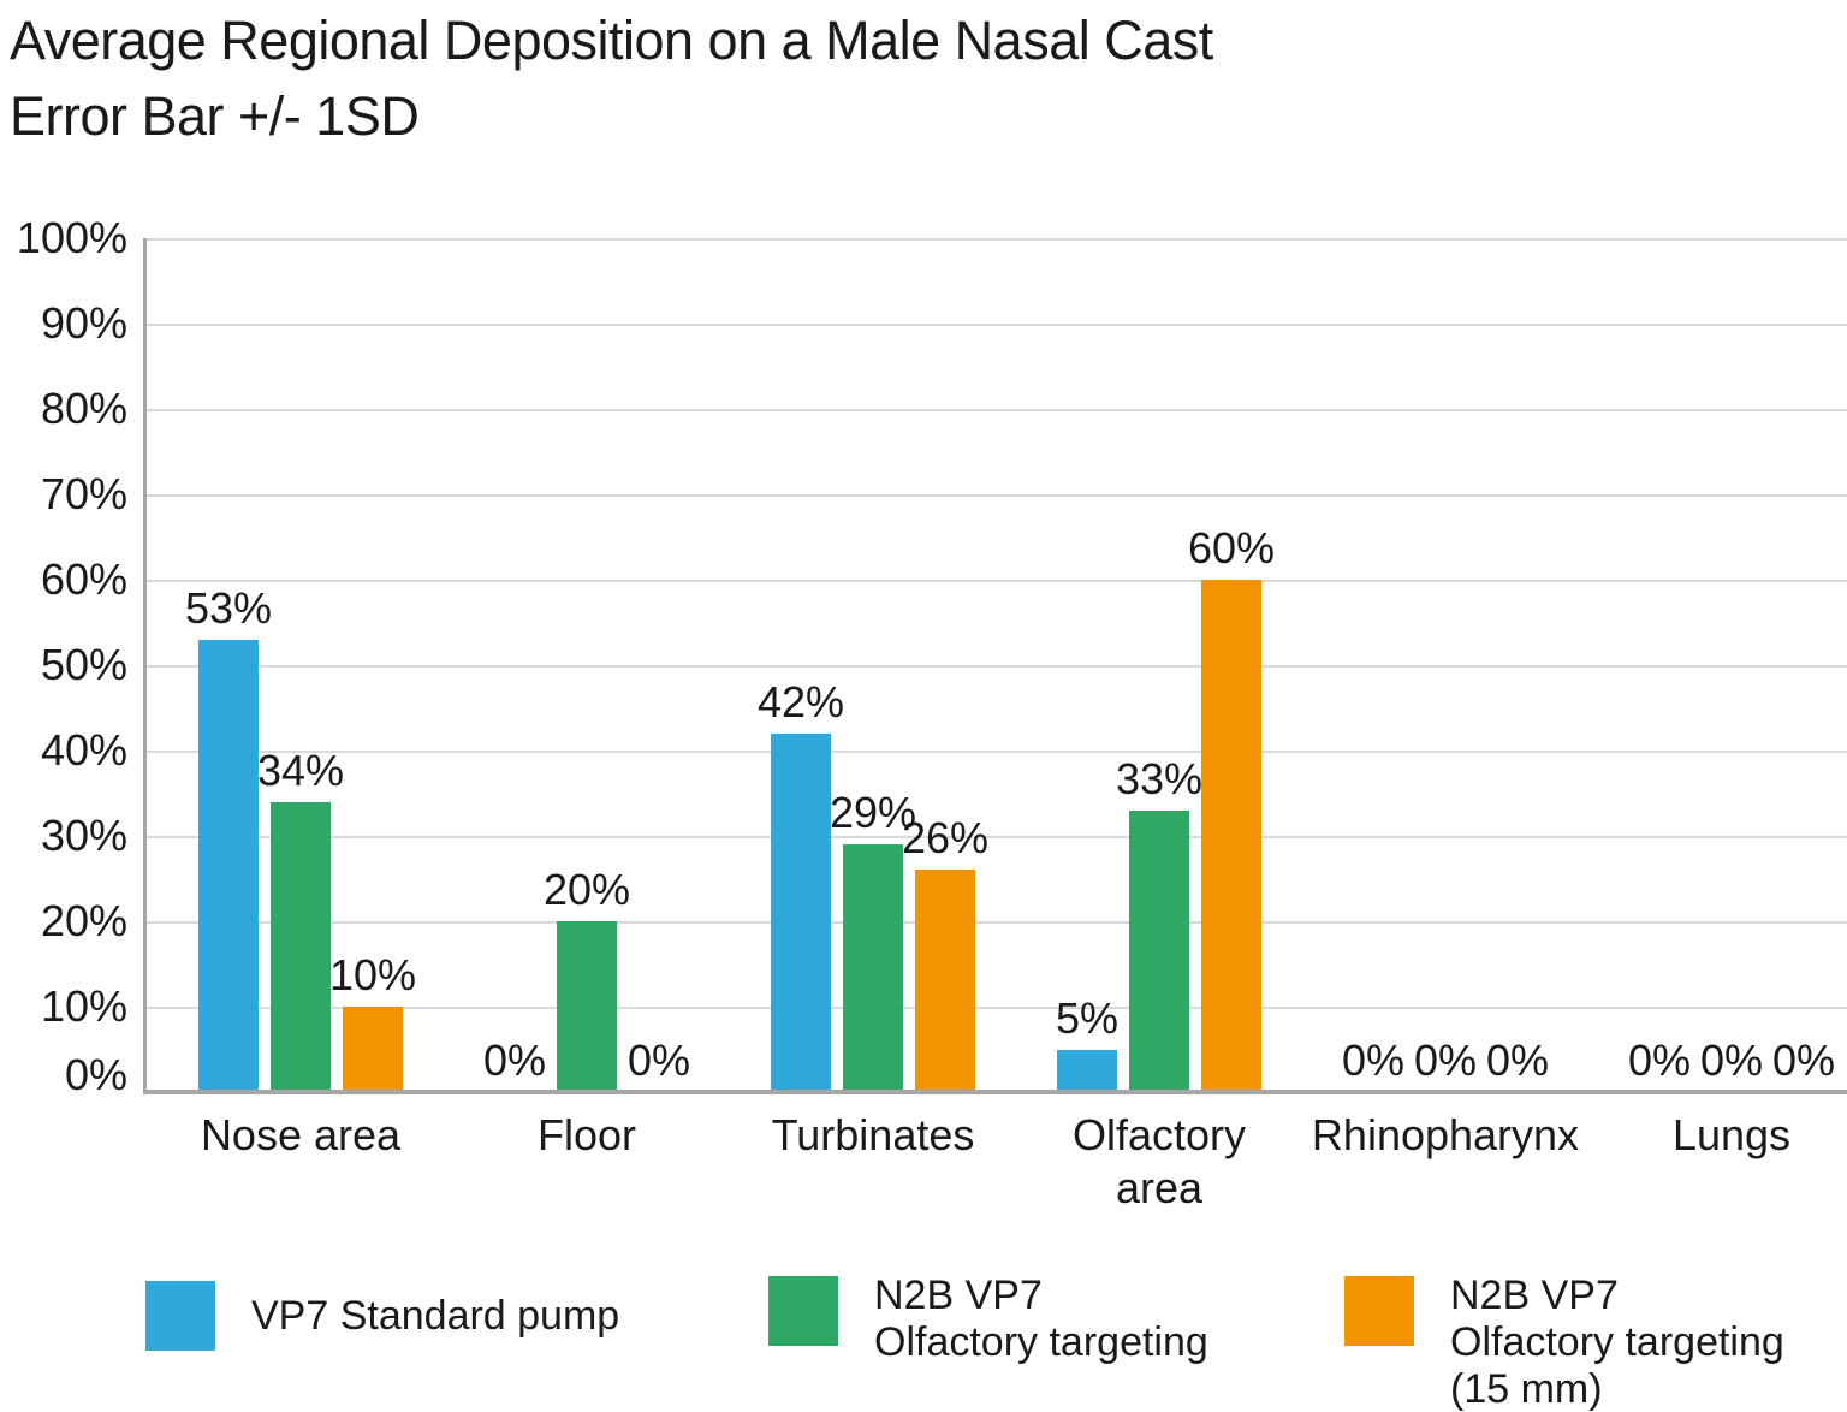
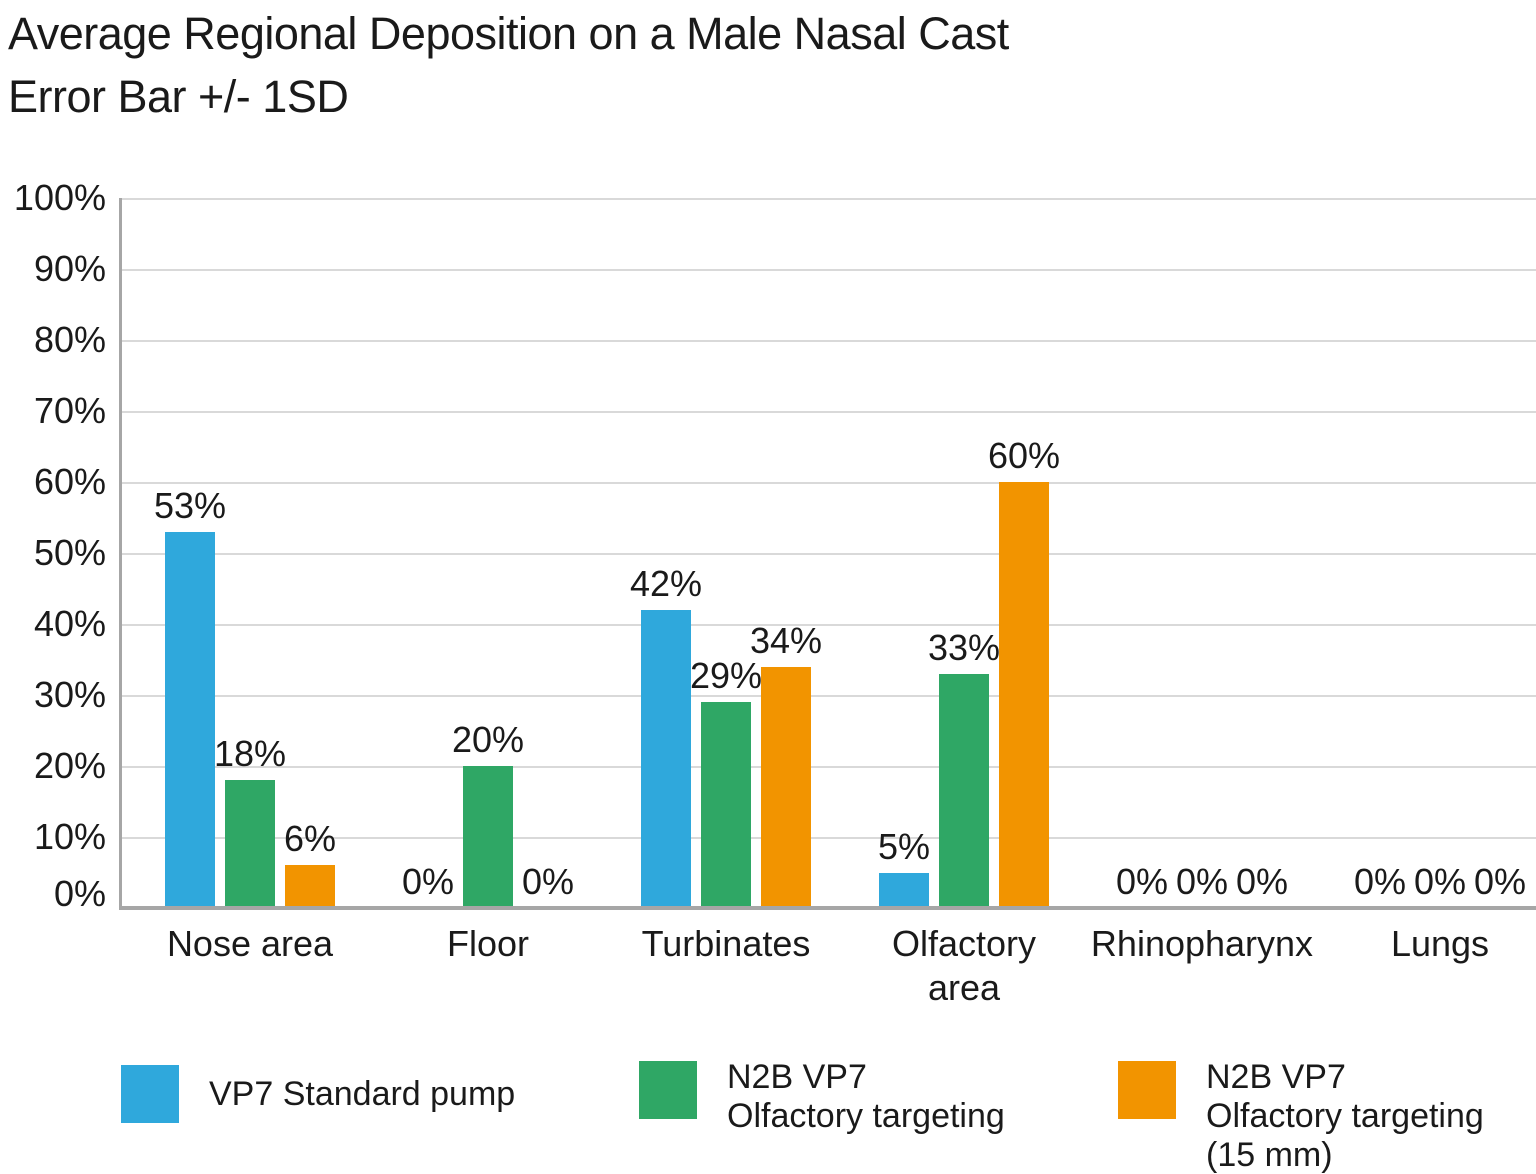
N2B VP7 Olfactory targeting/Nose area: 34% -> 18%
N2B VP7 Olfactory targeting (15 mm)/Nose area: 10% -> 6%
N2B VP7 Olfactory targeting (15 mm)/Turbinates: 26% -> 34%
